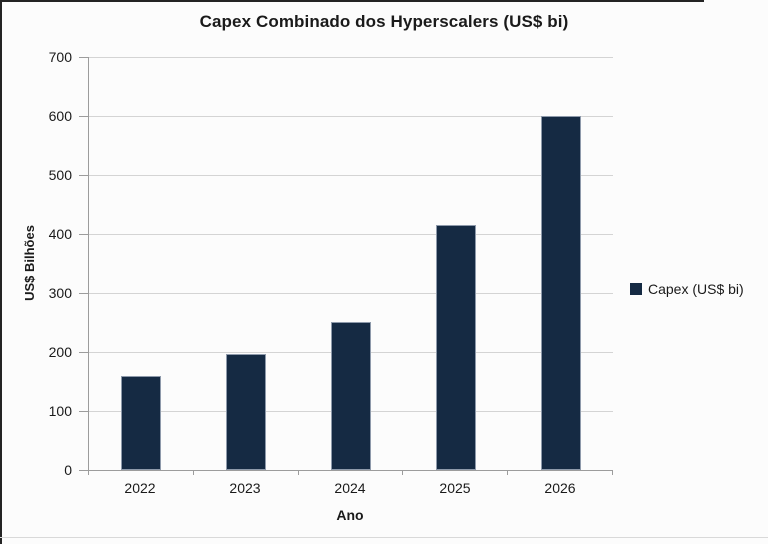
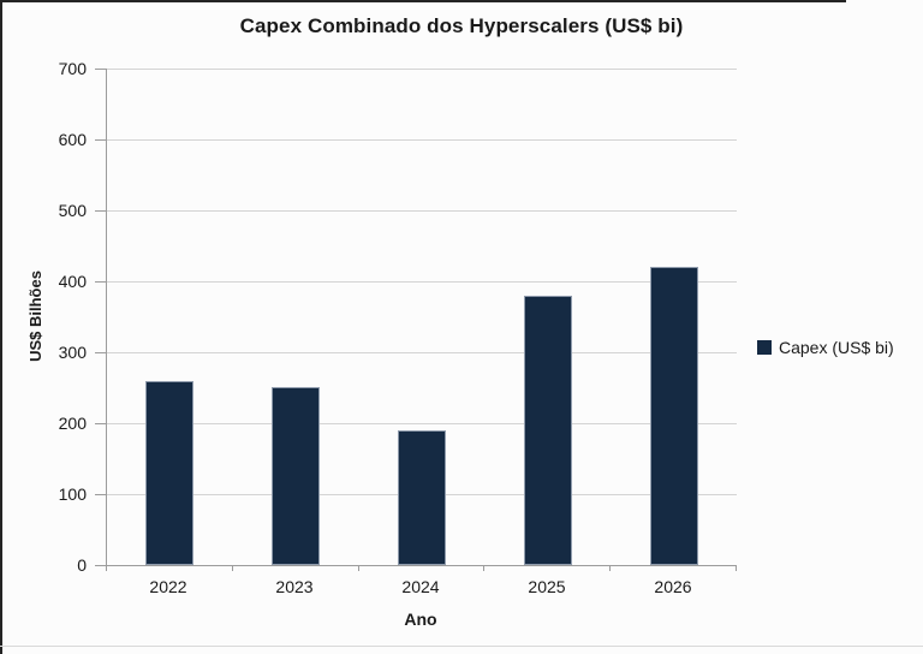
2022: 160 -> 260
2023: 200 -> 250
2024: 250 -> 190
2025: 420 -> 380
2026: 600 -> 420
